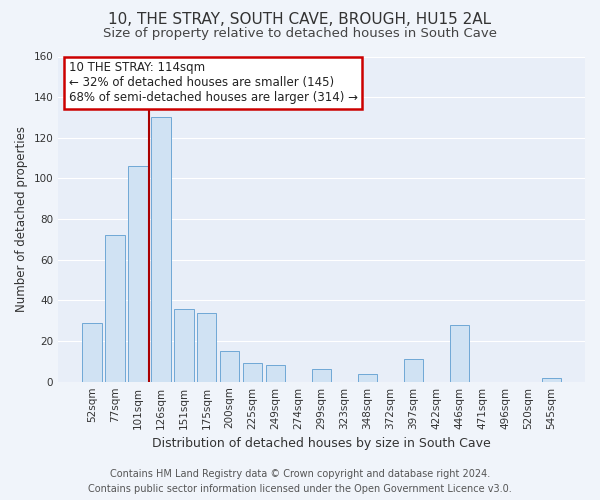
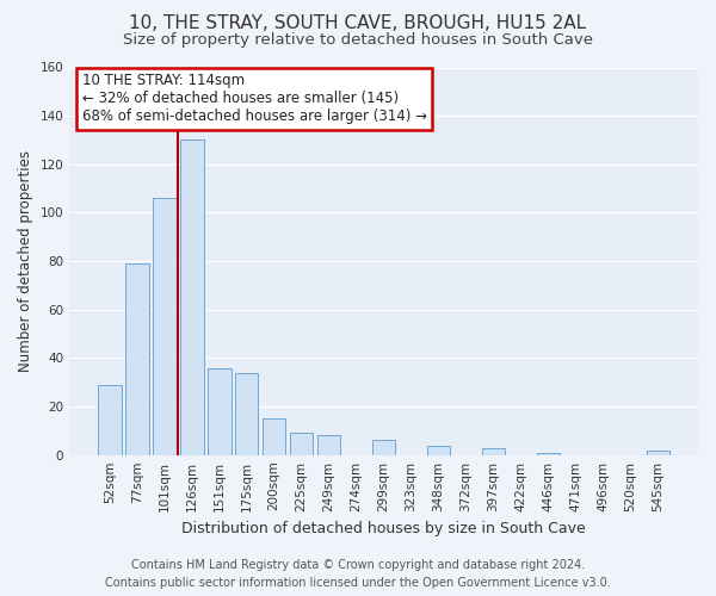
77sqm: 72 -> 79
397sqm: 11 -> 3
446sqm: 28 -> 1
